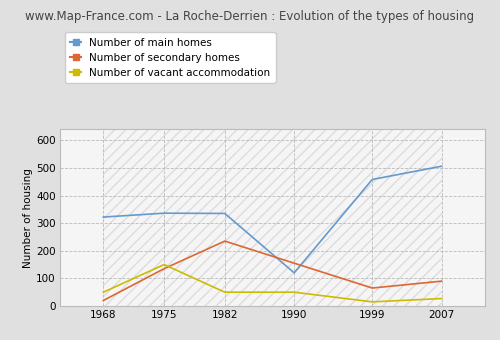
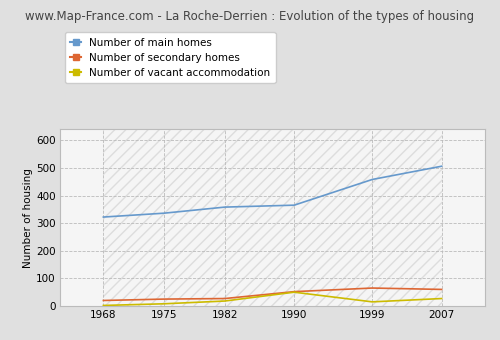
Number of vacant accommodation/1968: 50 -> 2
Number of secondary homes/1975: 135 -> 25
Number of vacant accommodation/1975: 150 -> 8
Number of main homes/1982: 335 -> 358
Number of secondary homes/1982: 235 -> 27
Number of vacant accommodation/1982: 50 -> 18
Number of main homes/1990: 120 -> 365
Number of secondary homes/1990: 155 -> 52
Number of secondary homes/2007: 90 -> 60
